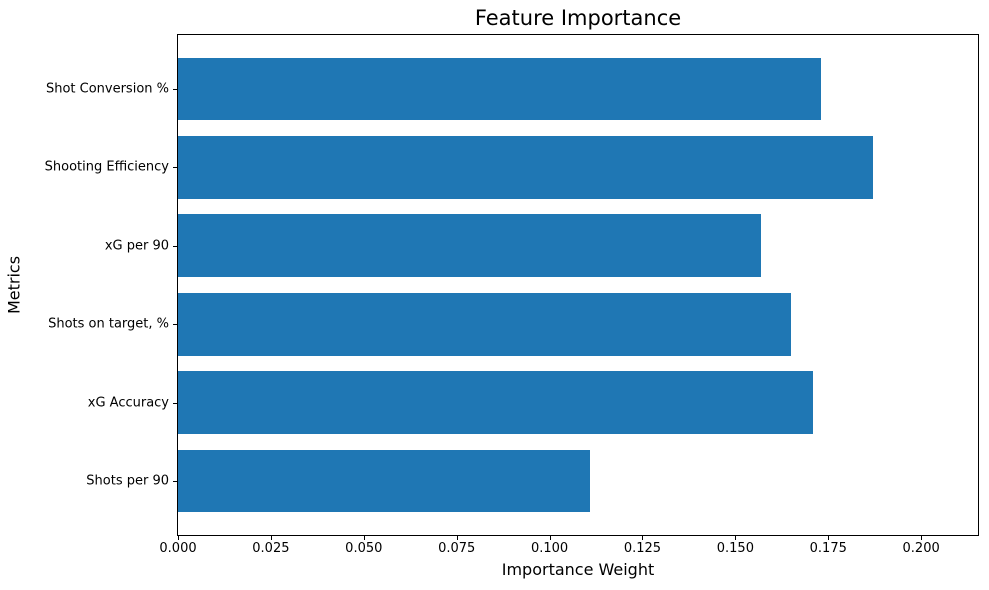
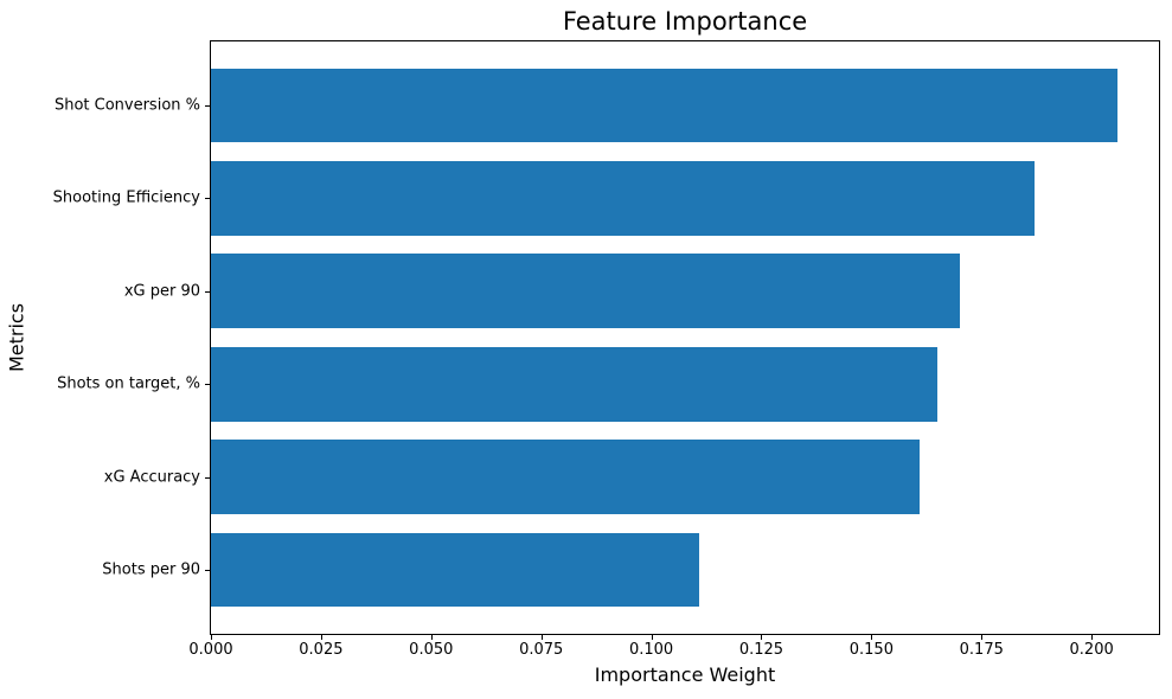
Shot Conversion %: 0.173 -> 0.206
xG per 90: 0.157 -> 0.170
xG Accuracy: 0.171 -> 0.161
